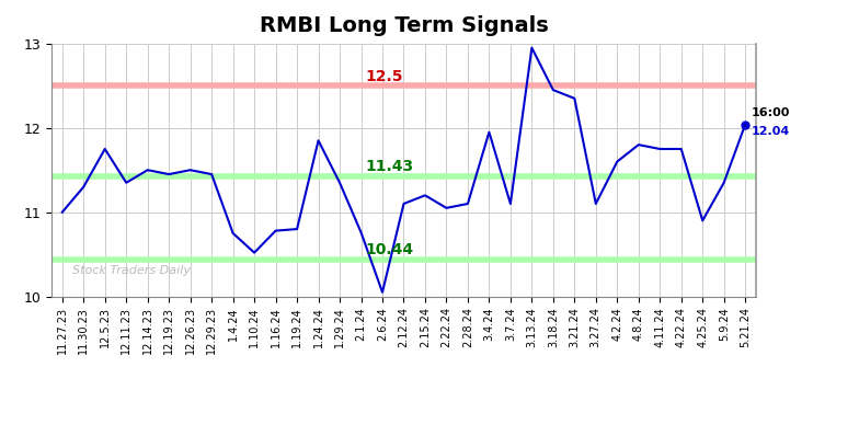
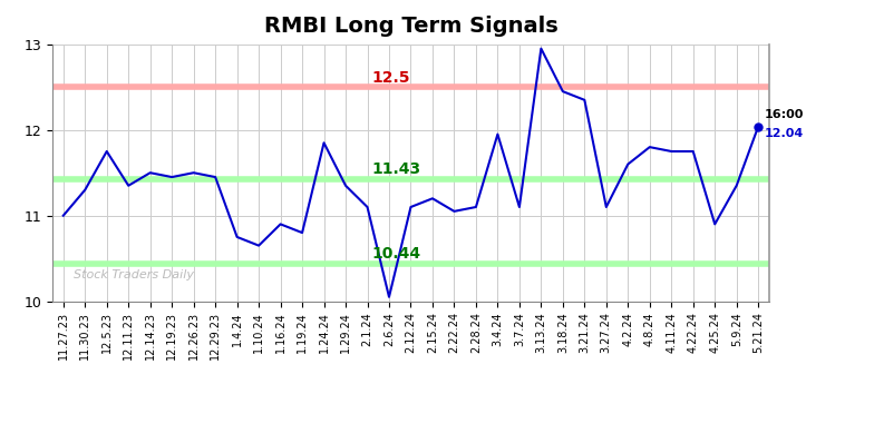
1.10.24: 10.52 -> 10.65
1.16.24: 10.78 -> 10.90
2.1.24: 10.76 -> 11.10
